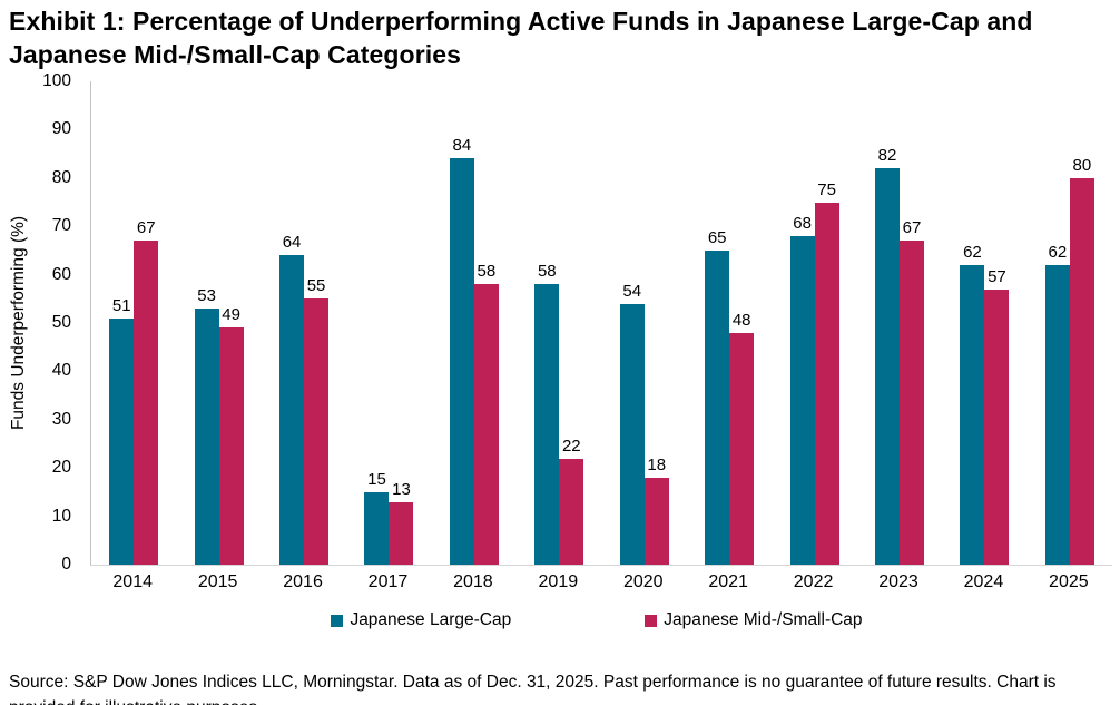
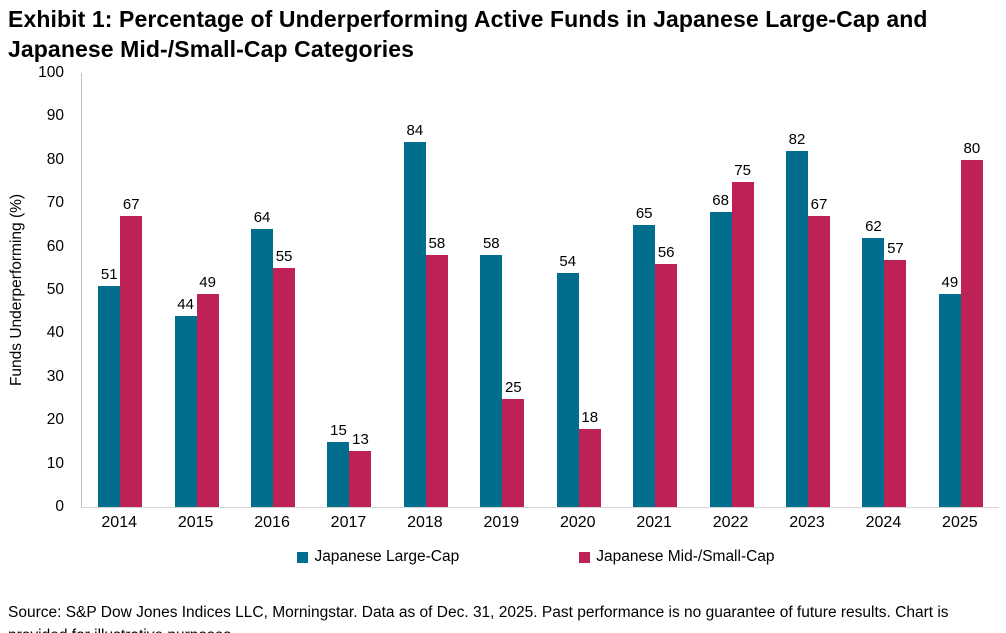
Japanese Large-Cap/2015: 53 -> 44
Japanese Mid-/Small-Cap/2019: 22 -> 25
Japanese Mid-/Small-Cap/2021: 48 -> 56
Japanese Large-Cap/2025: 62 -> 49
